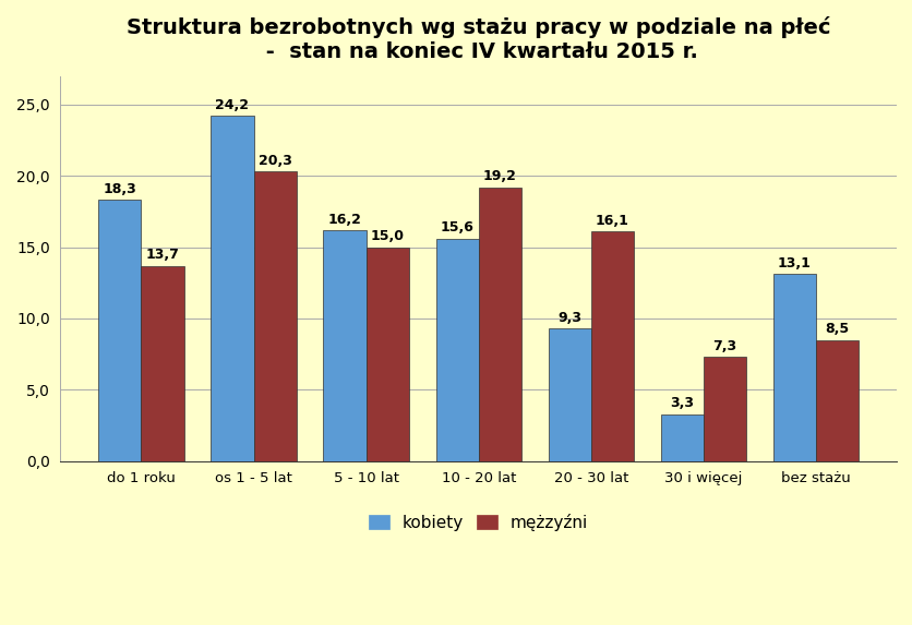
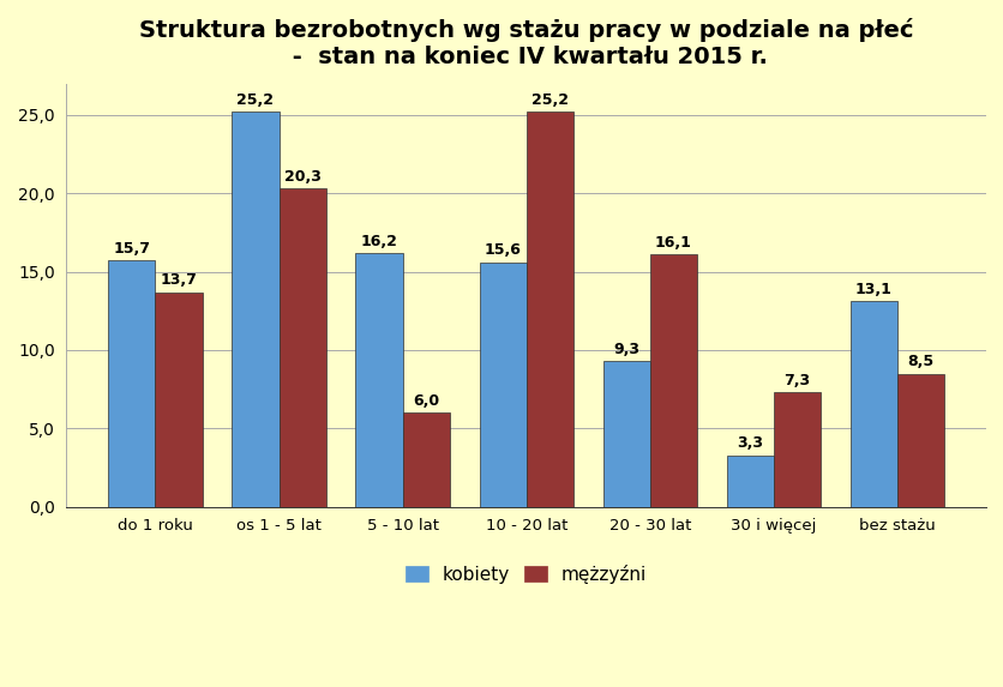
kobiety/do 1 roku: 18,3 -> 15,7
kobiety/os 1 - 5 lat: 24,2 -> 25,2
mężzyźni/5 - 10 lat: 15,0 -> 6,0
mężzyźni/10 - 20 lat: 19,2 -> 25,2
